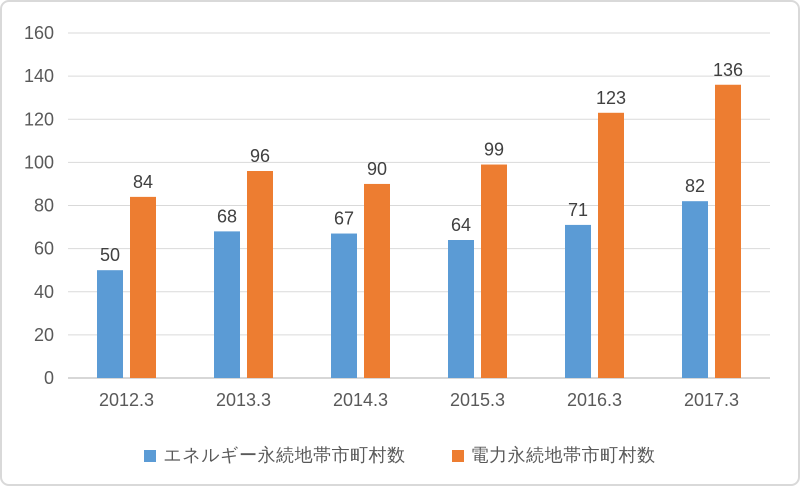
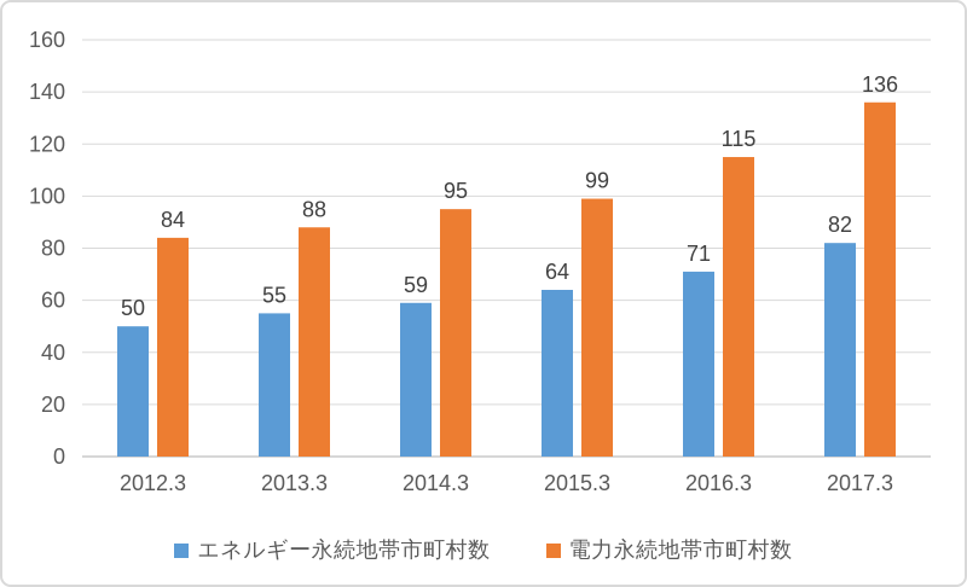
エネルギー永続地帯市町村数/2013.3: 68 -> 55
電力永続地帯市町村数/2013.3: 96 -> 88
エネルギー永続地帯市町村数/2014.3: 67 -> 59
電力永続地帯市町村数/2014.3: 90 -> 95
電力永続地帯市町村数/2016.3: 123 -> 115
